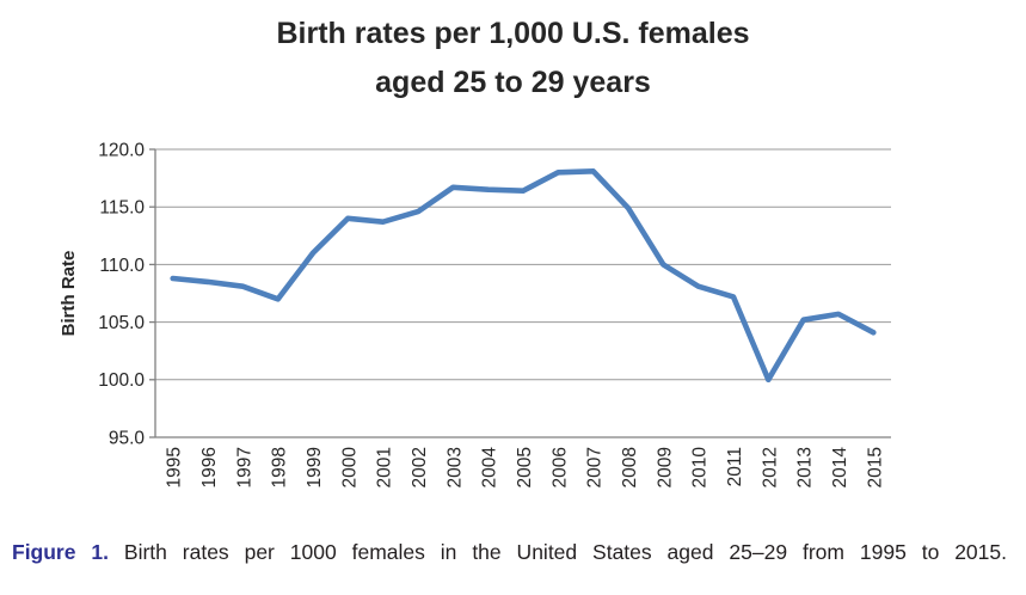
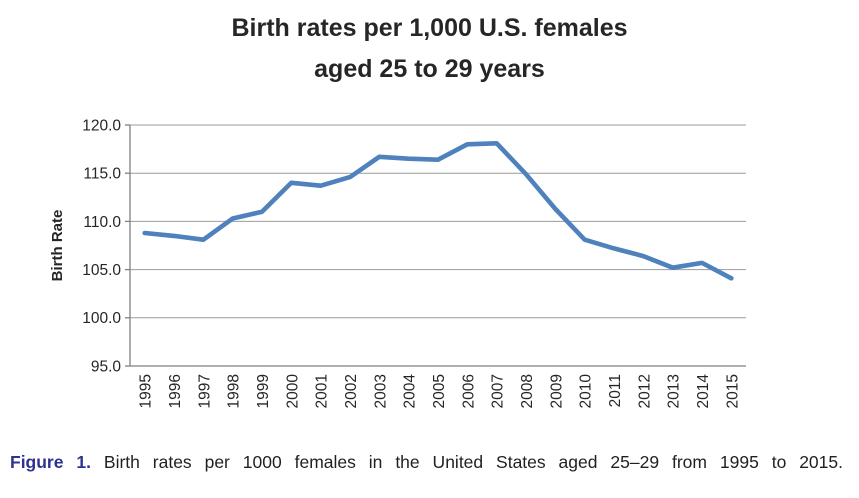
1998: 107 -> 110
2009: 110 -> 111
2012: 100 -> 106
